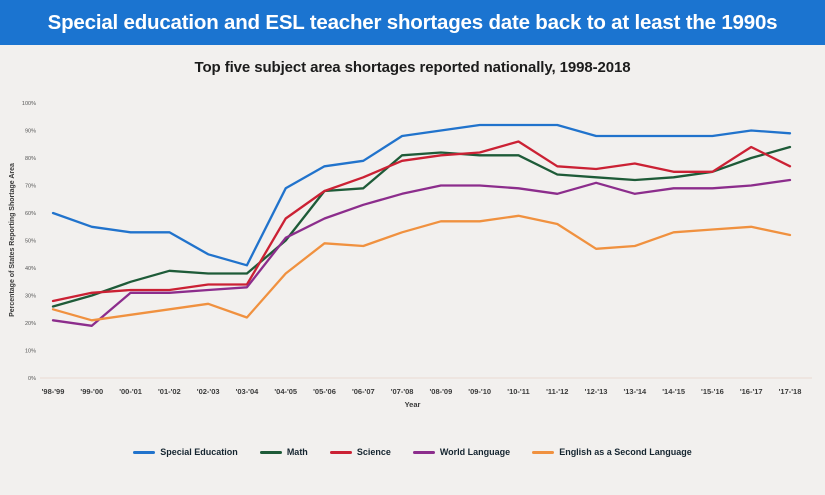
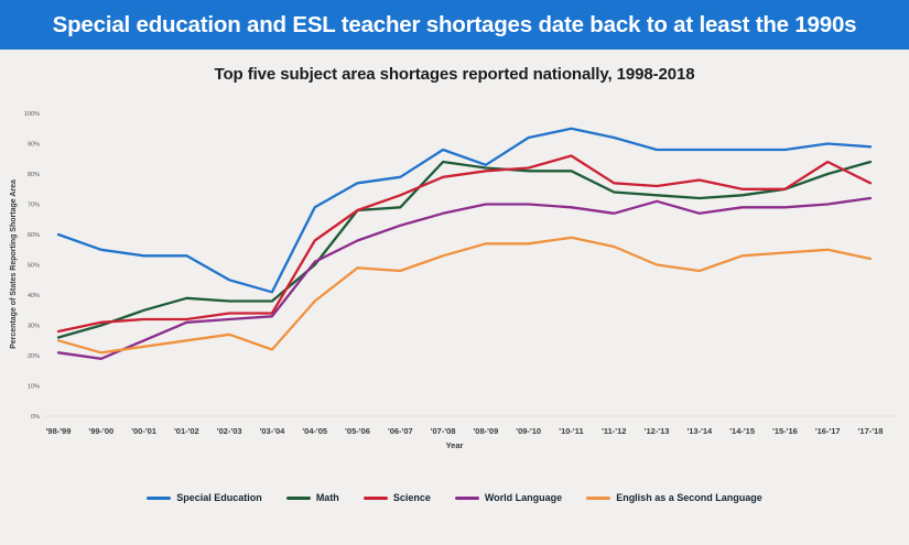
World Language/'00-'01: 31% -> 25%
Math/'07-'08: 81% -> 84%
Special Education/'08-'09: 90% -> 83%
Special Education/'10-'11: 92% -> 95%
English as a Second Language/'12-'13: 47% -> 50%
